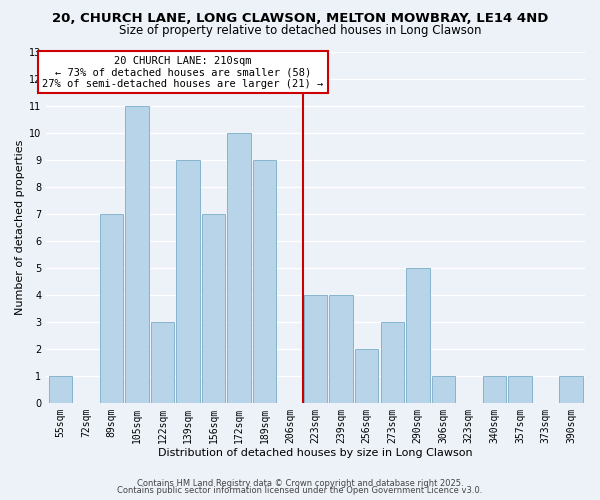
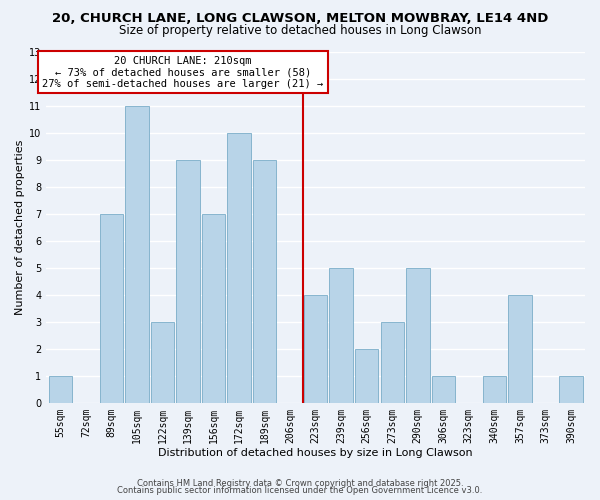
239sqm: 4 -> 5
357sqm: 1 -> 4
